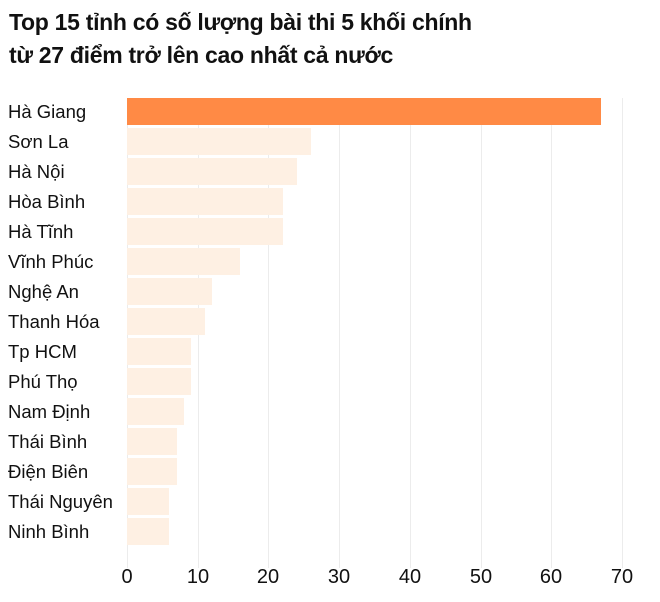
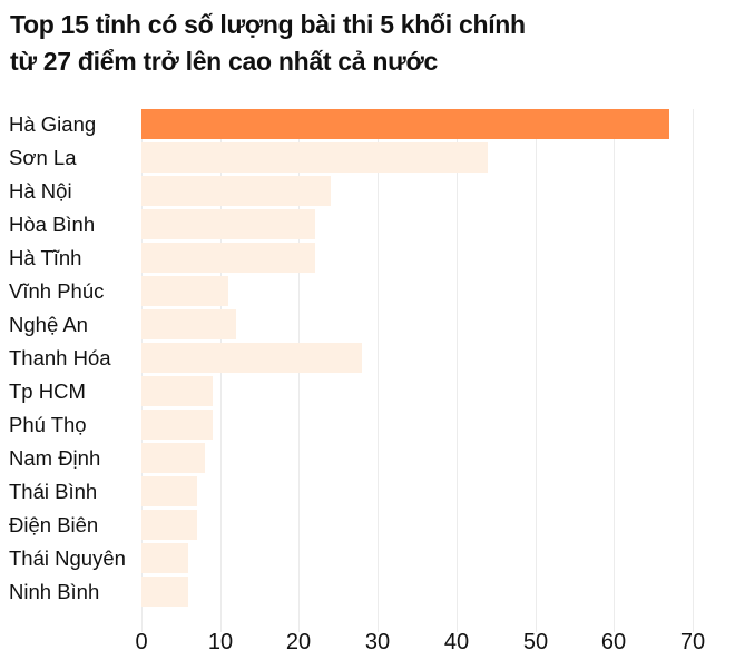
Sơn La: 26 -> 44
Vĩnh Phúc: 16 -> 11
Thanh Hóa: 11 -> 28
